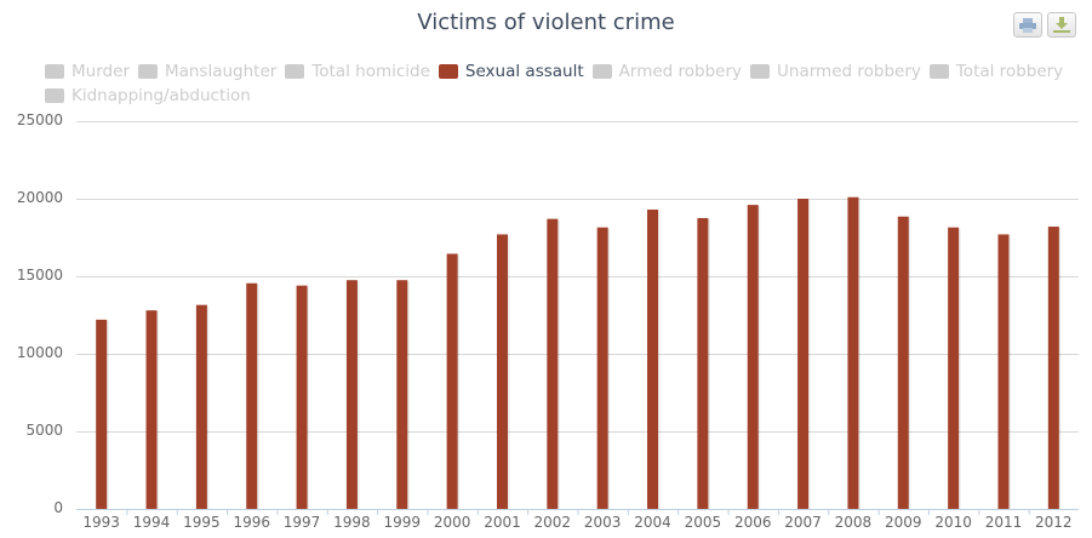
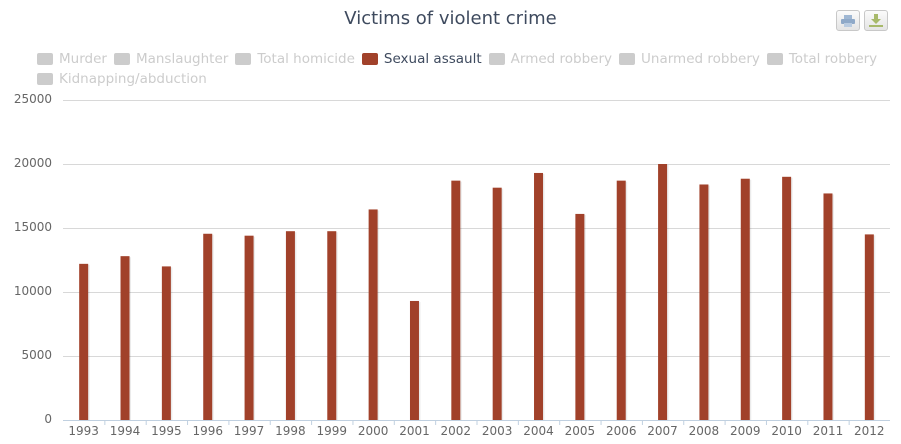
1995: 13200 -> 12000
2001: 17700 -> 9300
2005: 18800 -> 16100
2006: 19600 -> 18700
2008: 20100 -> 18400
2010: 18200 -> 19000
2012: 18200 -> 14500
